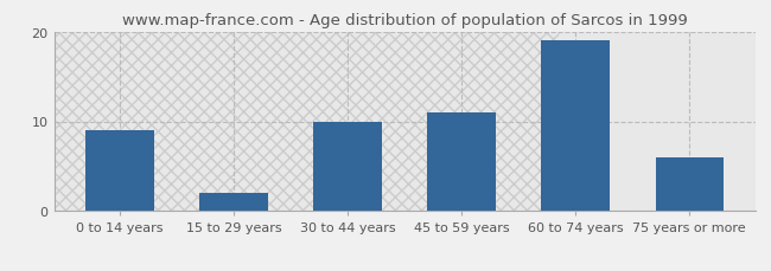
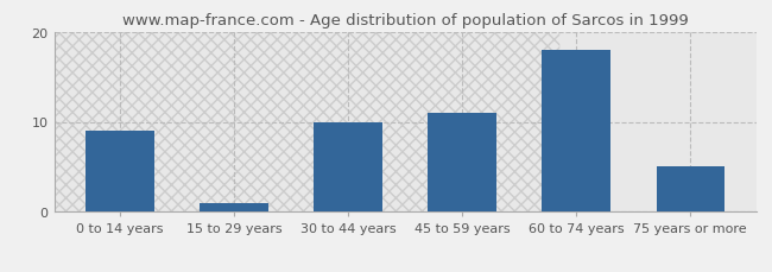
15 to 29 years: 2 -> 1
60 to 74 years: 19 -> 18
75 years or more: 6 -> 5
